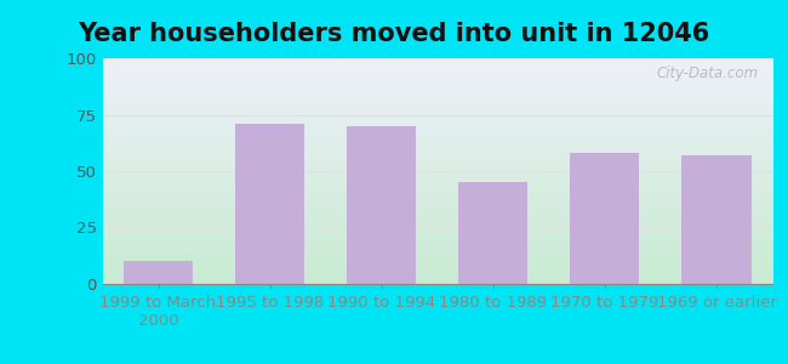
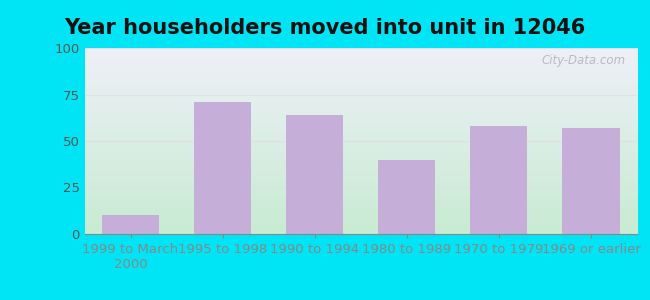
1990 to 1994: 70 -> 64
1980 to 1989: 45 -> 40
